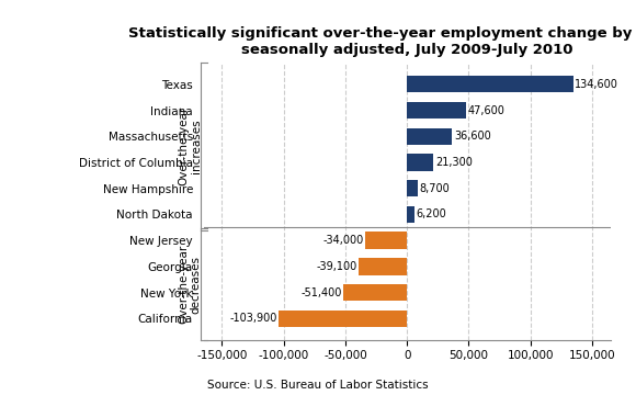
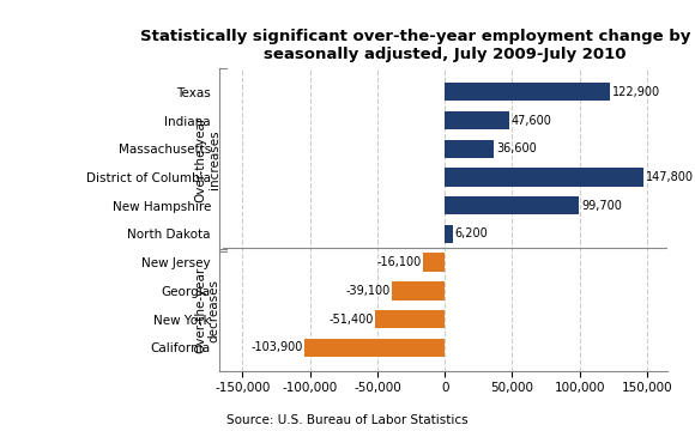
Texas: 134,600 -> 122,900
District of Columbia: 21,300 -> 147,800
New Hampshire: 8,700 -> 99,700
New Jersey: -34,000 -> -16,100
